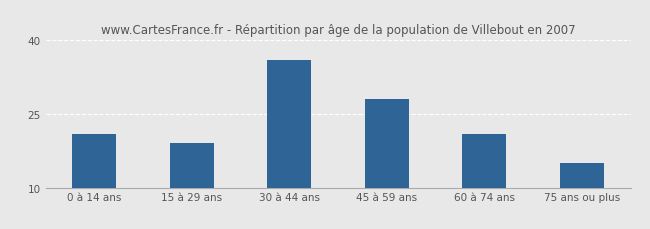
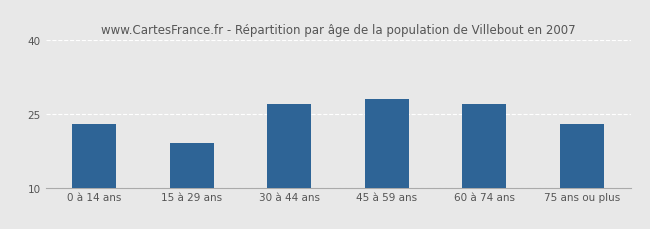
0 à 14 ans: 21 -> 23
30 à 44 ans: 36 -> 27
60 à 74 ans: 21 -> 27
75 ans ou plus: 15 -> 23
